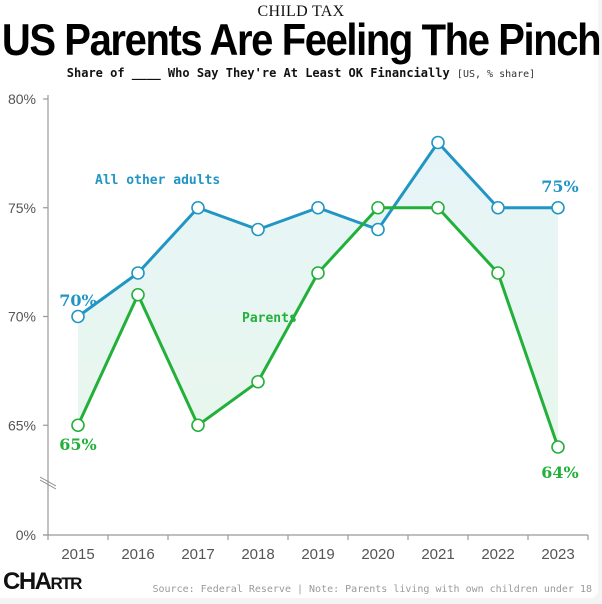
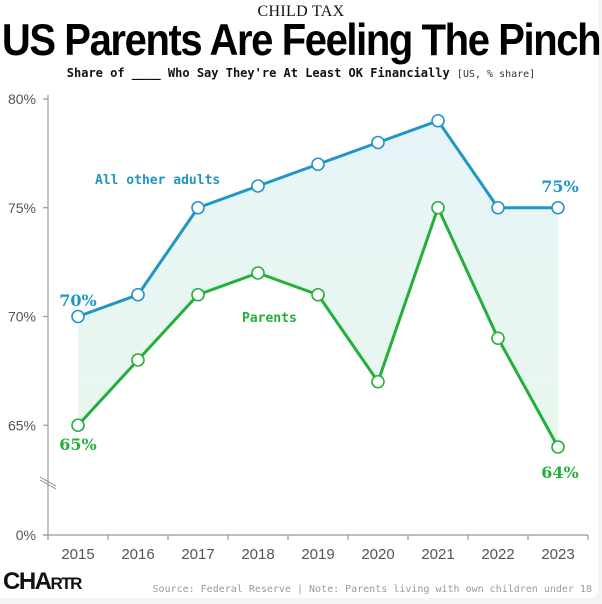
All other adults/2016: 72% -> 71%
Parents/2016: 71% -> 68%
Parents/2017: 65% -> 71%
All other adults/2018: 74% -> 76%
Parents/2018: 67% -> 72%
All other adults/2019: 75% -> 77%
Parents/2019: 72% -> 71%
All other adults/2020: 74% -> 78%
Parents/2020: 75% -> 67%
All other adults/2021: 78% -> 79%
Parents/2022: 72% -> 69%
